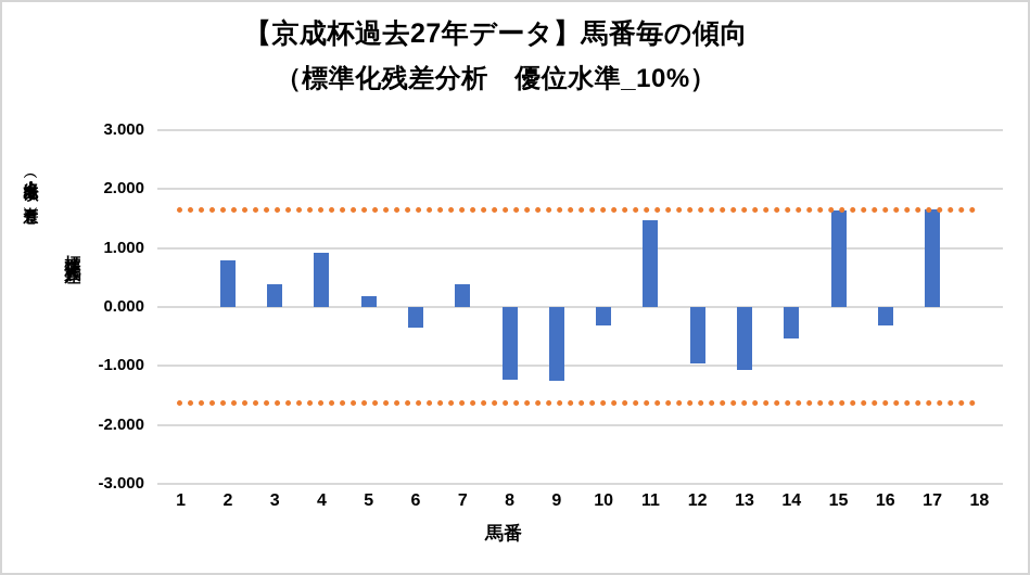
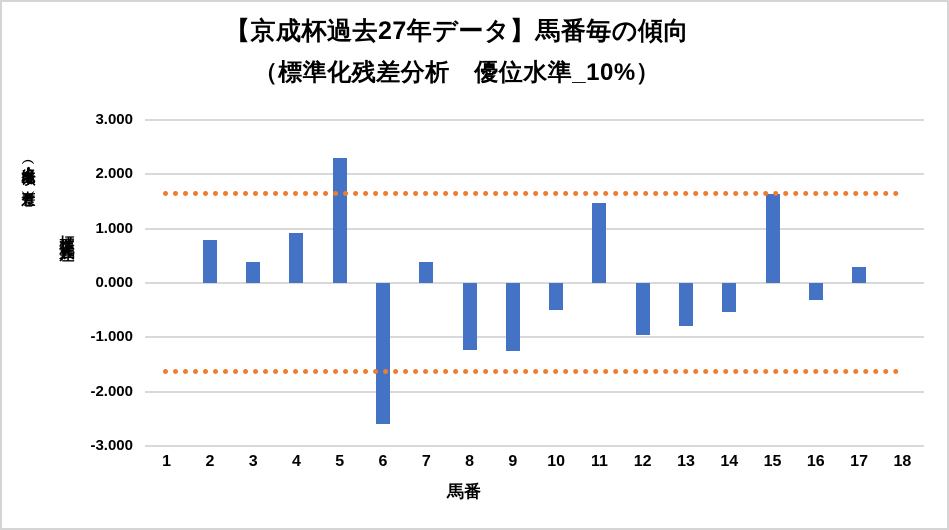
5: 0.2 -> 2.3
6: -0.3 -> -2.6
10: -0.3 -> -0.5
13: -1.1 -> -0.8
17: 1.6 -> 0.3
